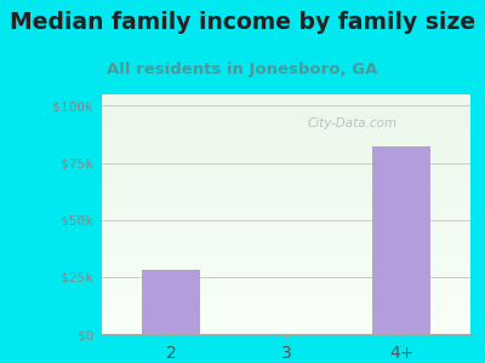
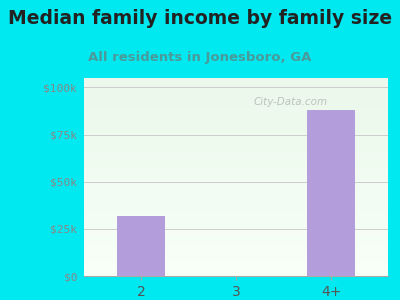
2: $28k -> $32k
4+: $82k -> $88k
